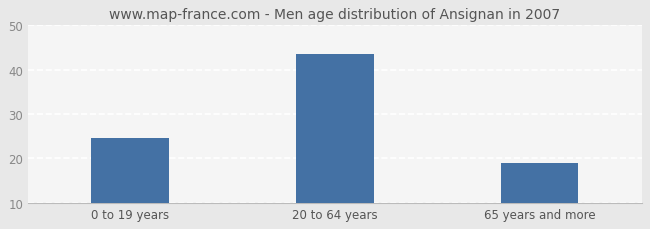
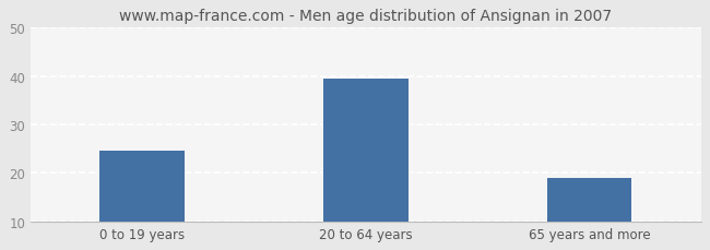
20 to 64 years: 43.5 -> 39.5
